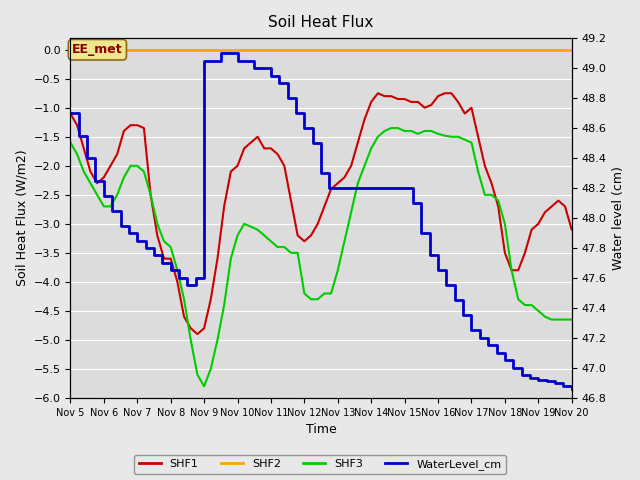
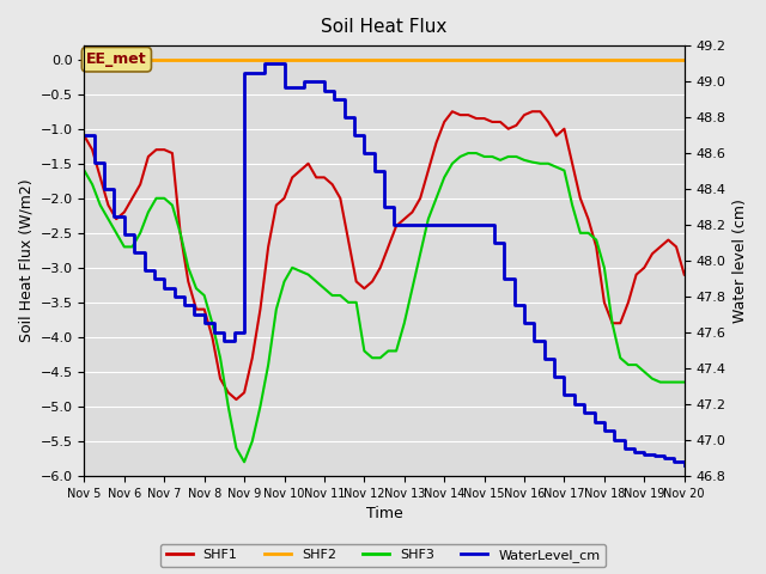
WaterLevel_cm/Nov 10: 49.05 -> 48.97
